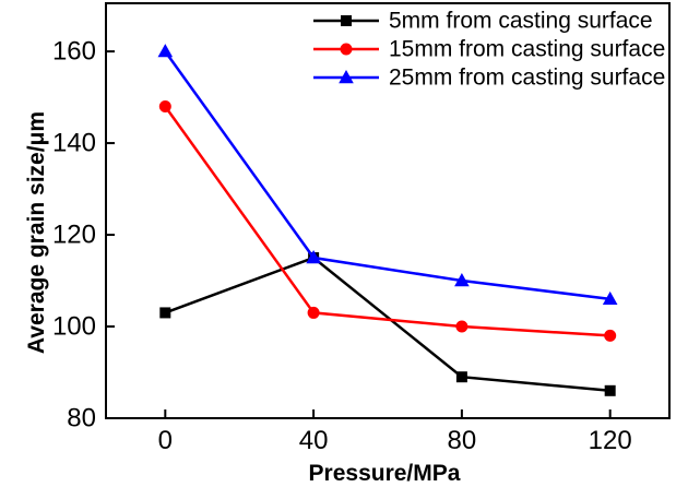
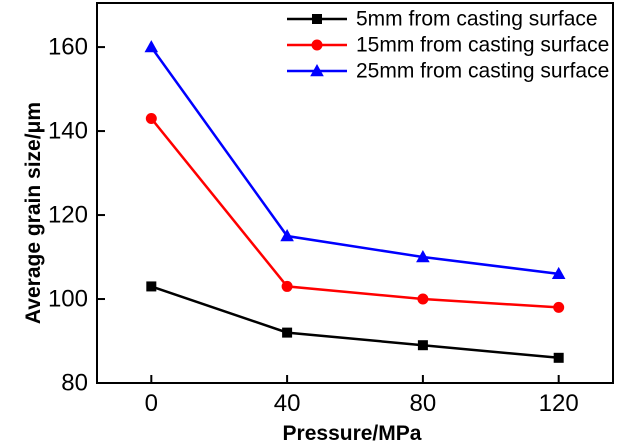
15mm from casting surface/0: 148 -> 143
5mm from casting surface/40: 115 -> 92
